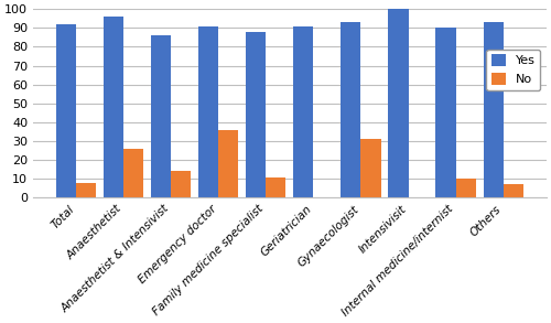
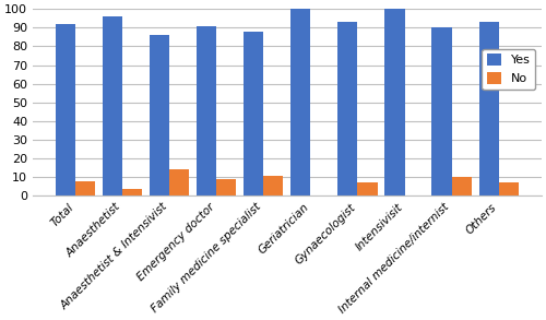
No/Anaesthetist: 26 -> 4
No/Emergency doctor: 36 -> 9
Yes/Geriatrician: 91 -> 100
No/Gynaecologist: 31 -> 7
